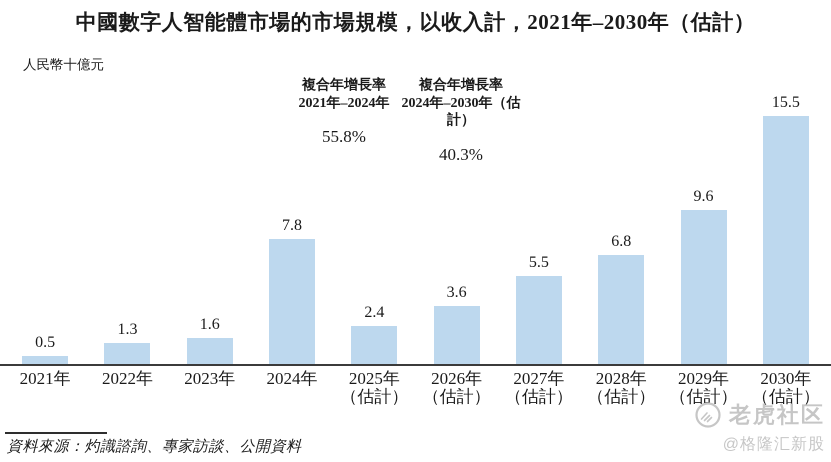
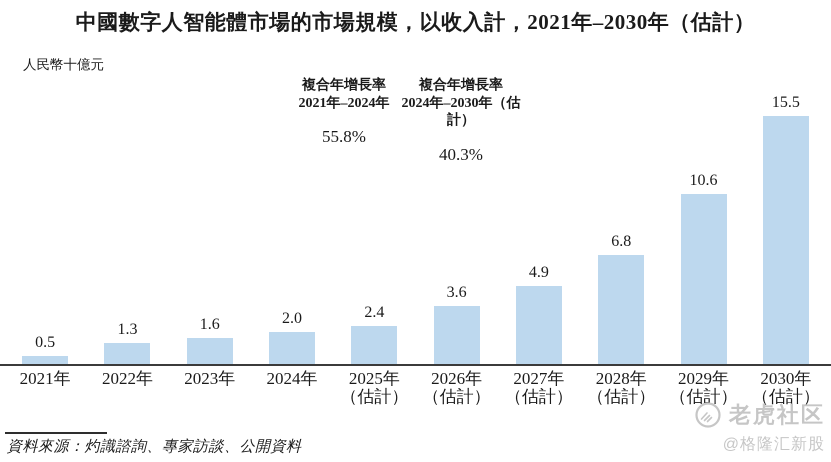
2024年: 7.8 -> 2.0
2027年（估計）: 5.5 -> 4.9
2029年（估計）: 9.6 -> 10.6
